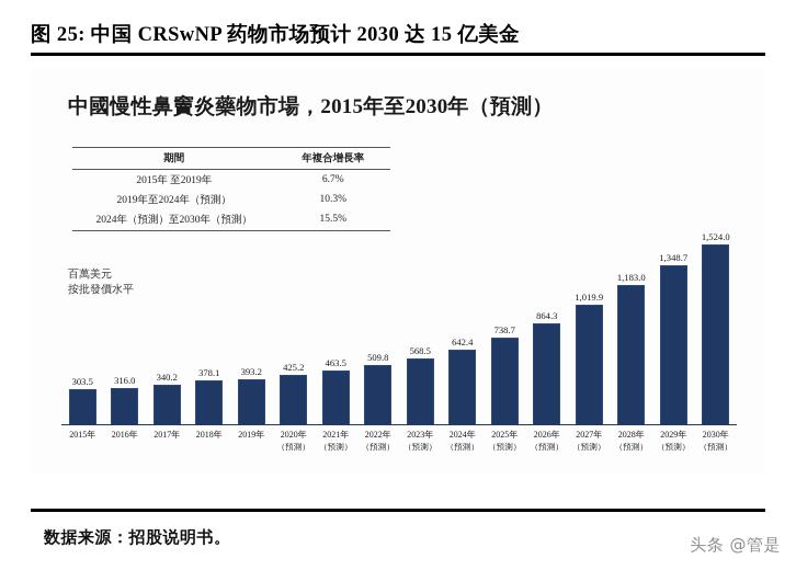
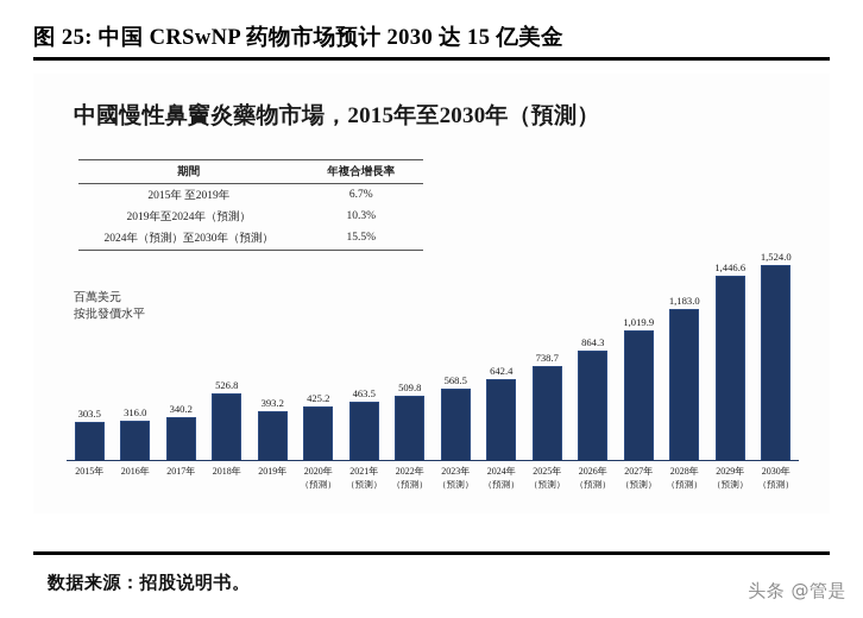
2018年: 378.1 -> 526.8
2029年: 1,348.7 -> 1,446.6
